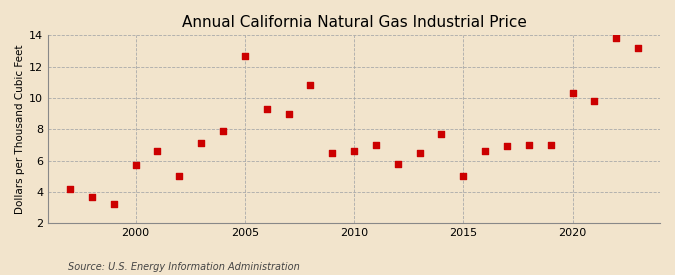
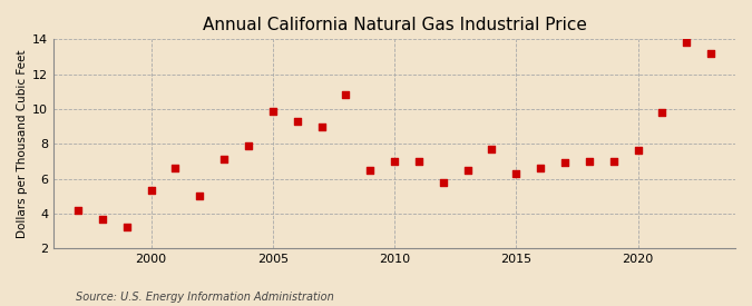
2000: 5.7 -> 5.3
2005: 12.7 -> 9.9
2010: 6.6 -> 7.0
2015: 5.0 -> 6.3
2020: 10.3 -> 7.6
